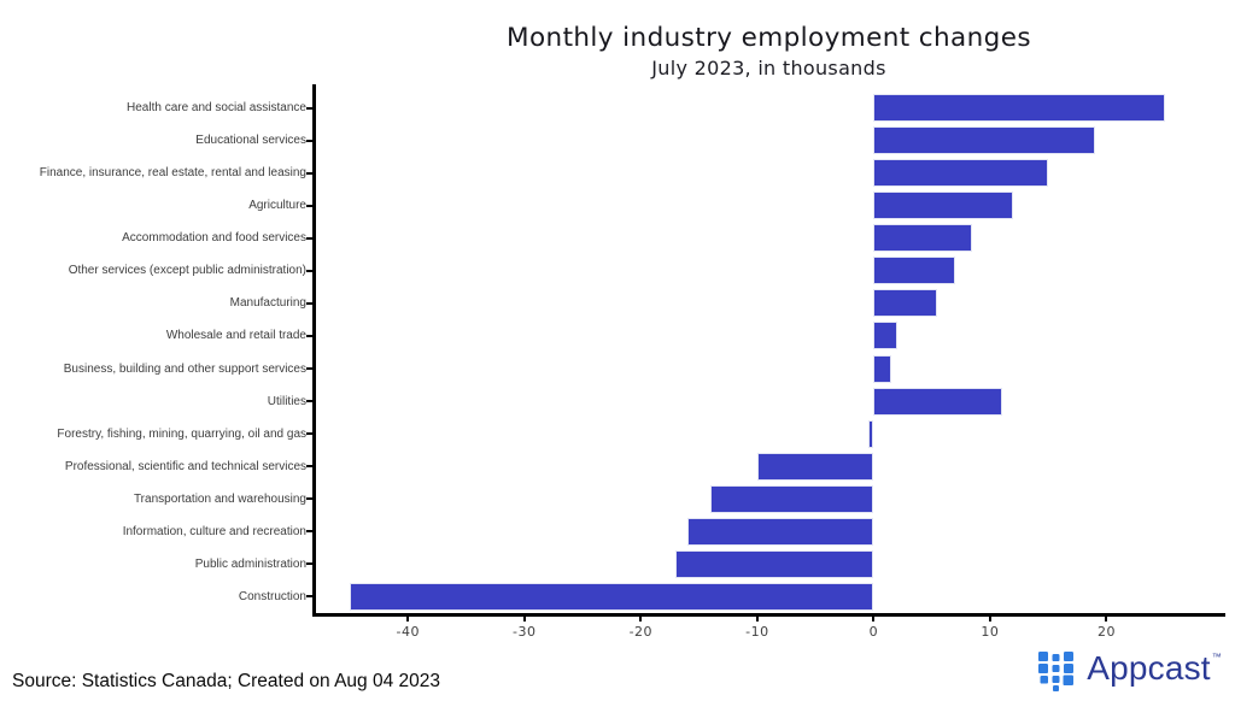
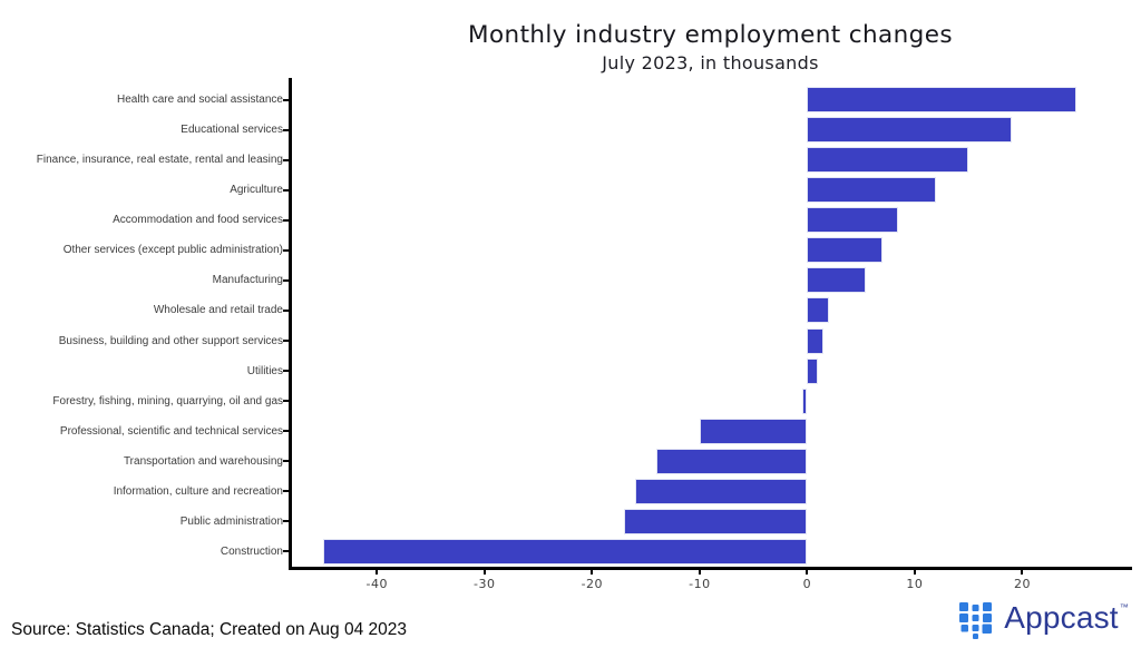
Utilities: 11 -> 1
